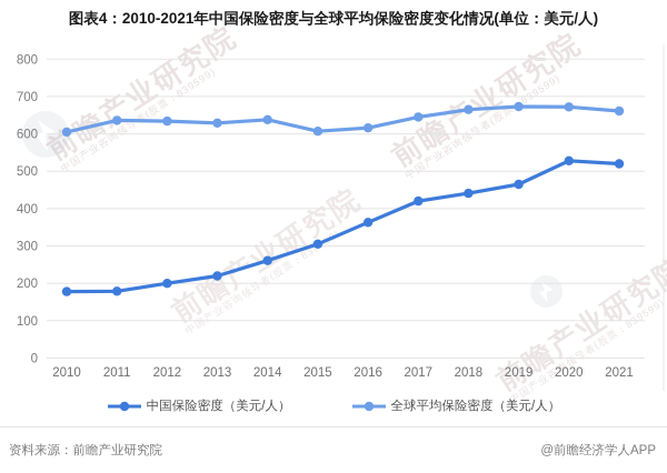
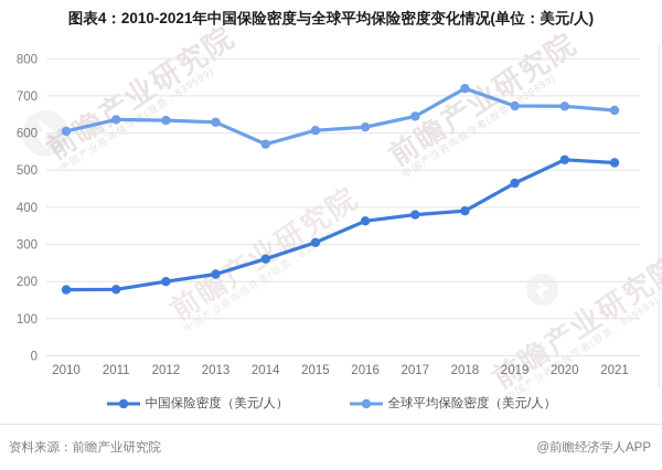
全球平均保险密度（美元/人）/2014: 640 -> 570
中国保险密度（美元/人）/2017: 420 -> 380
中国保险密度（美元/人）/2018: 440 -> 390
全球平均保险密度（美元/人）/2018: 660 -> 720
